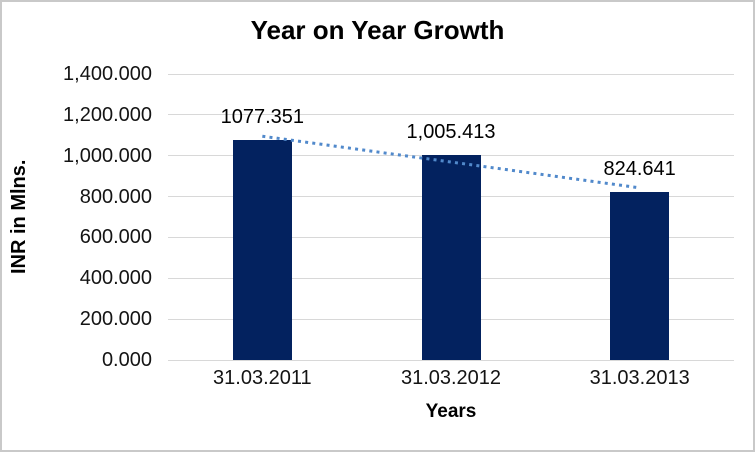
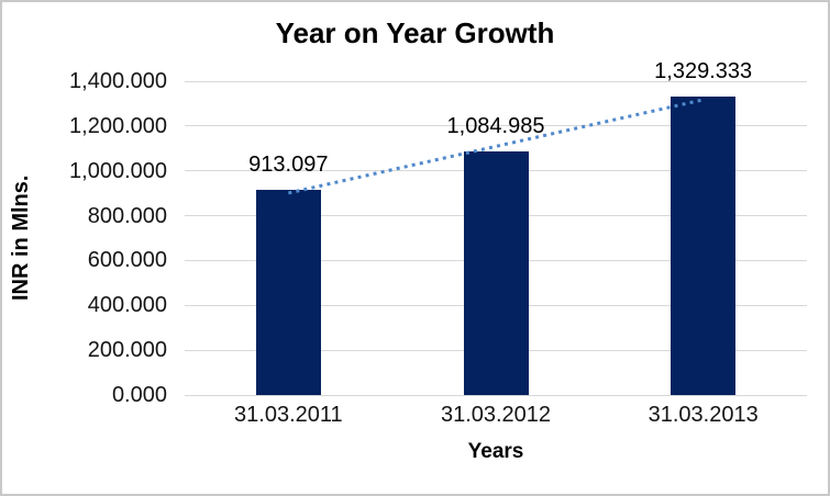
31.03.2011: 1077.351 -> 913.097
31.03.2012: 1,005.413 -> 1,084.985
31.03.2013: 824.641 -> 1,329.333
